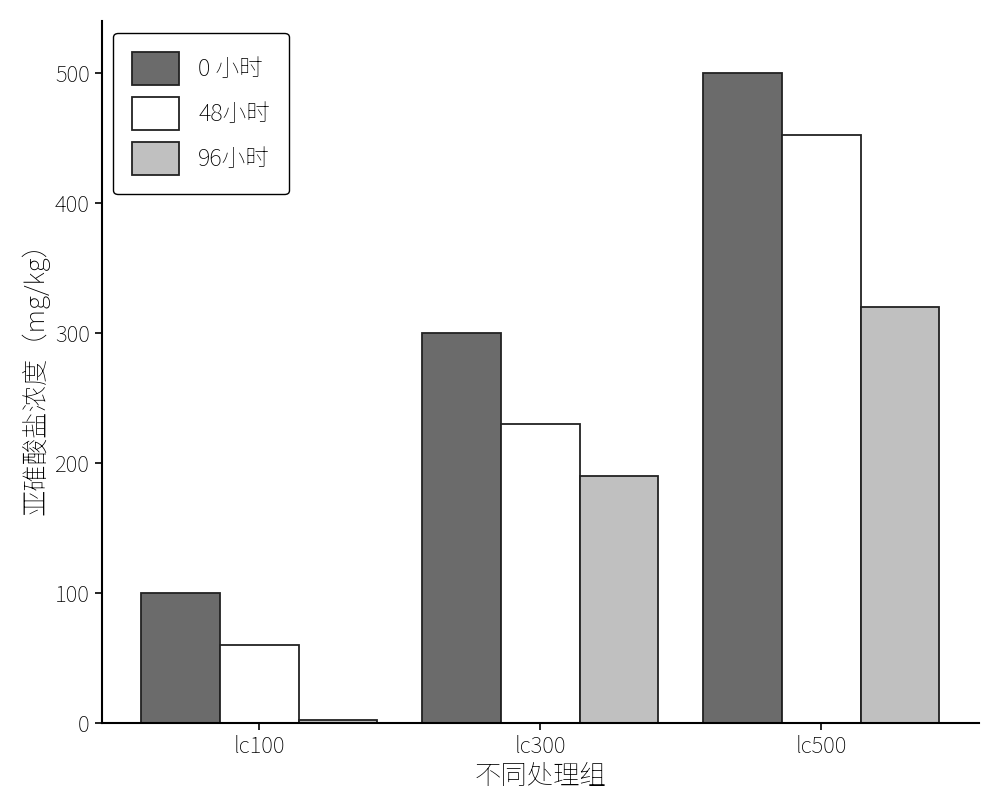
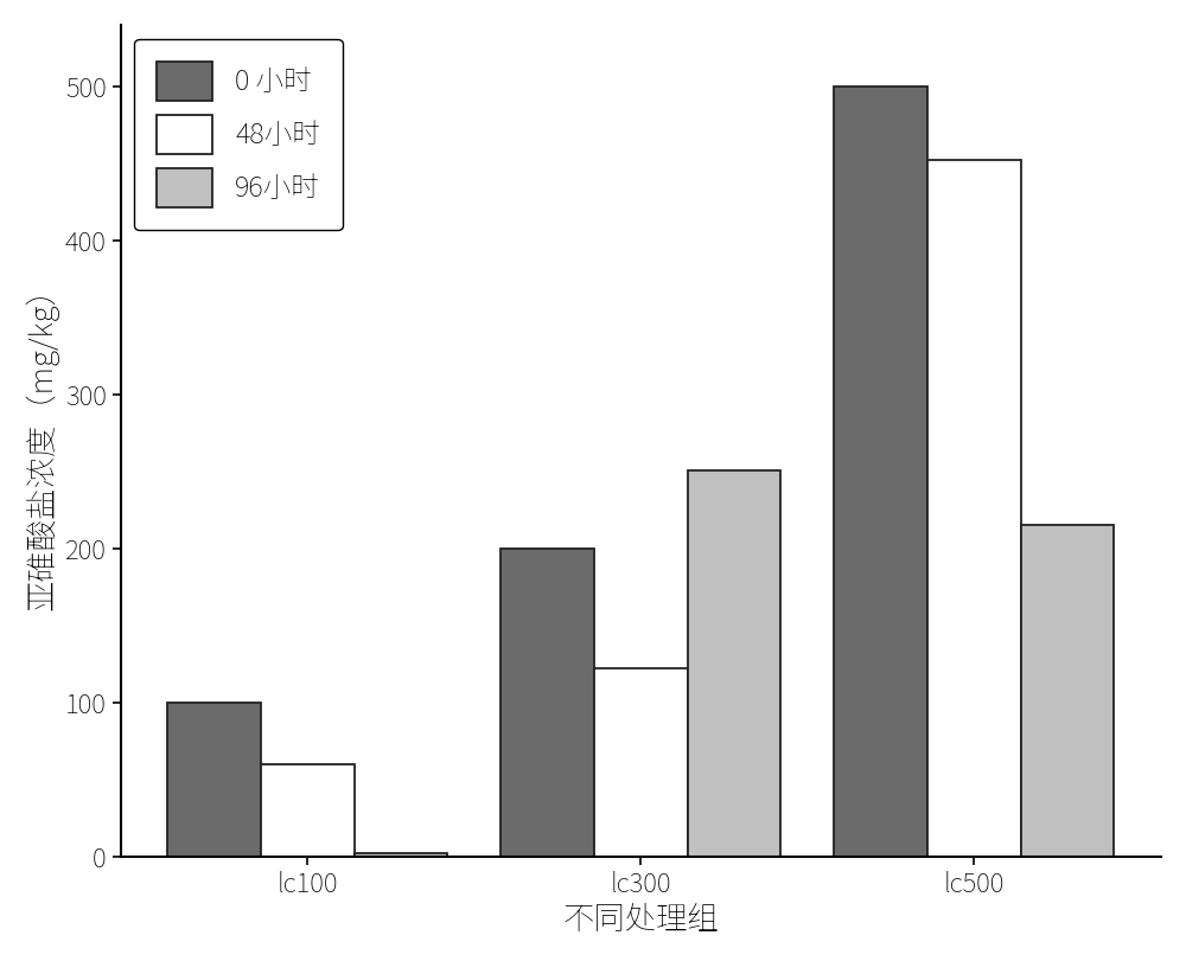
0 小时/lc300: 300 -> 200
48小时/lc300: 230 -> 122
96小时/lc300: 190 -> 251
96小时/lc500: 320 -> 215
